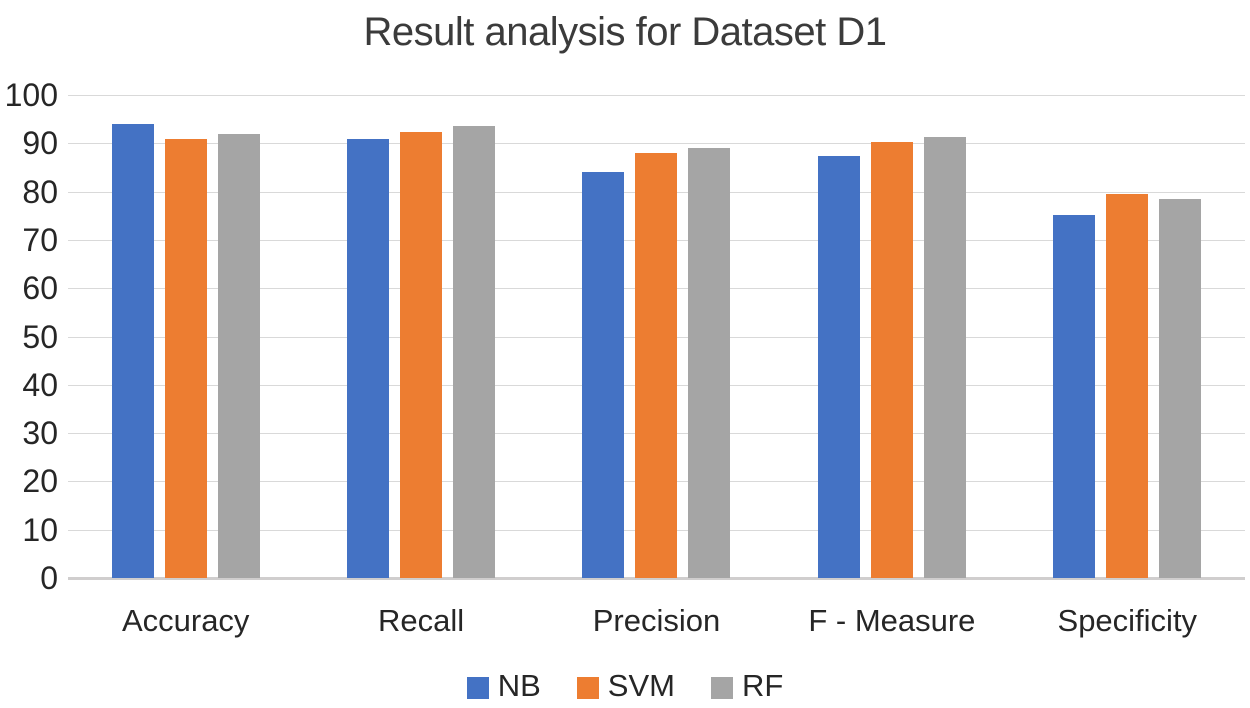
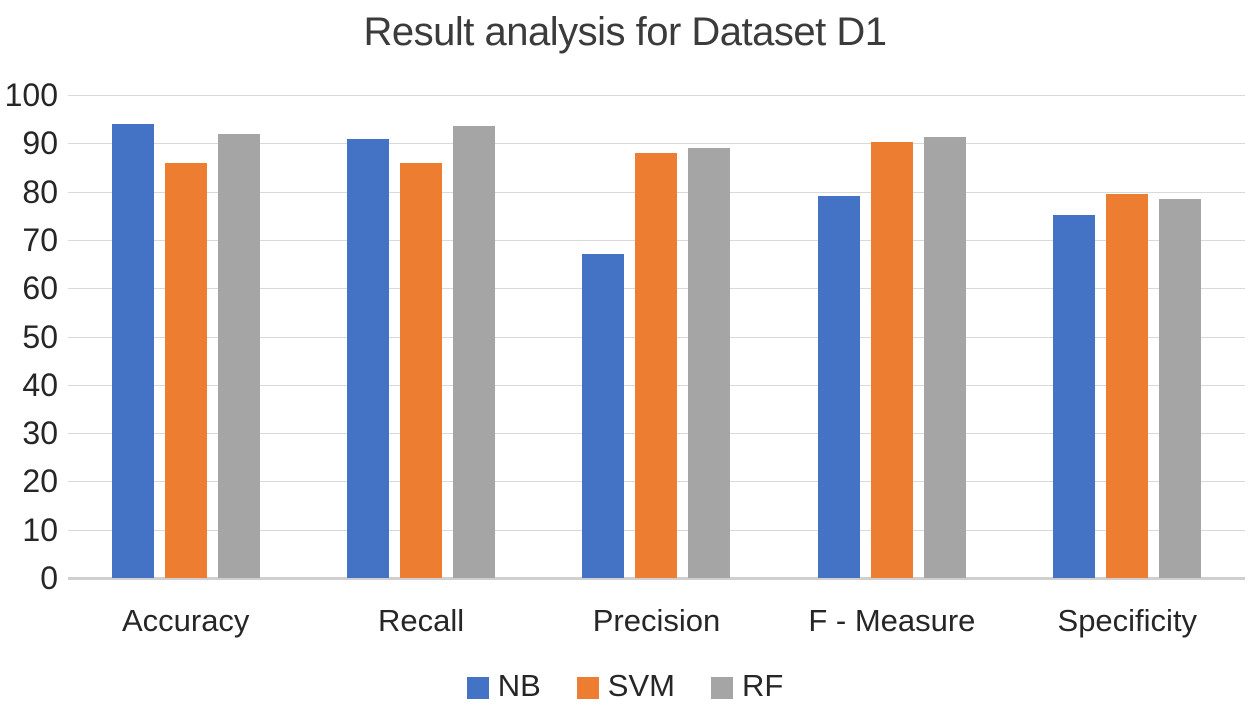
SVM/Accuracy: 91 -> 86
SVM/Recall: 92 -> 86
NB/Precision: 84 -> 67
NB/F - Measure: 87 -> 79
